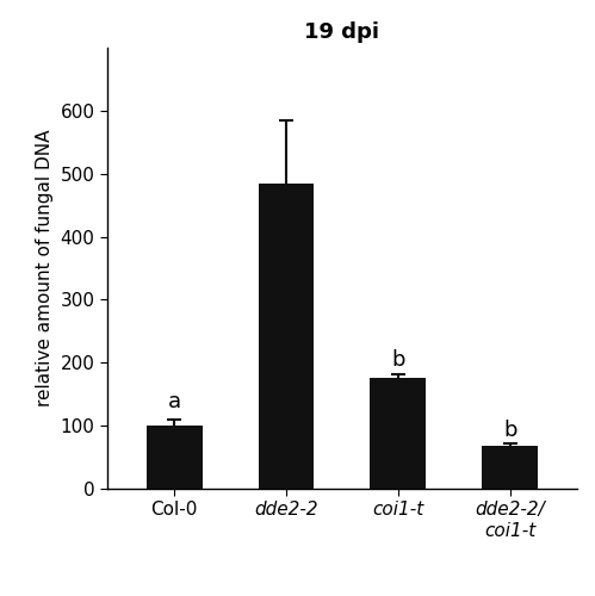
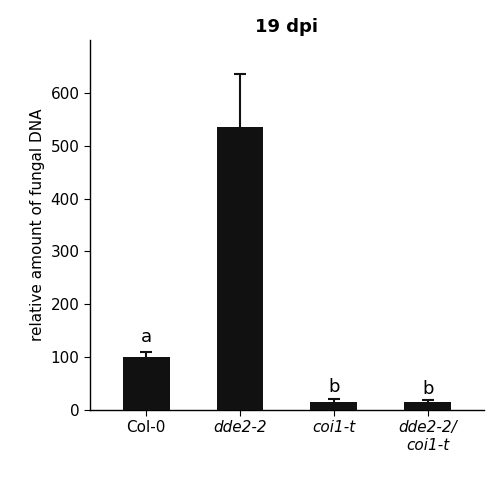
dde2-2: 484 -> 535
coi1-t: 176 -> 15
dde2-2/ coi1-t: 68 -> 15
